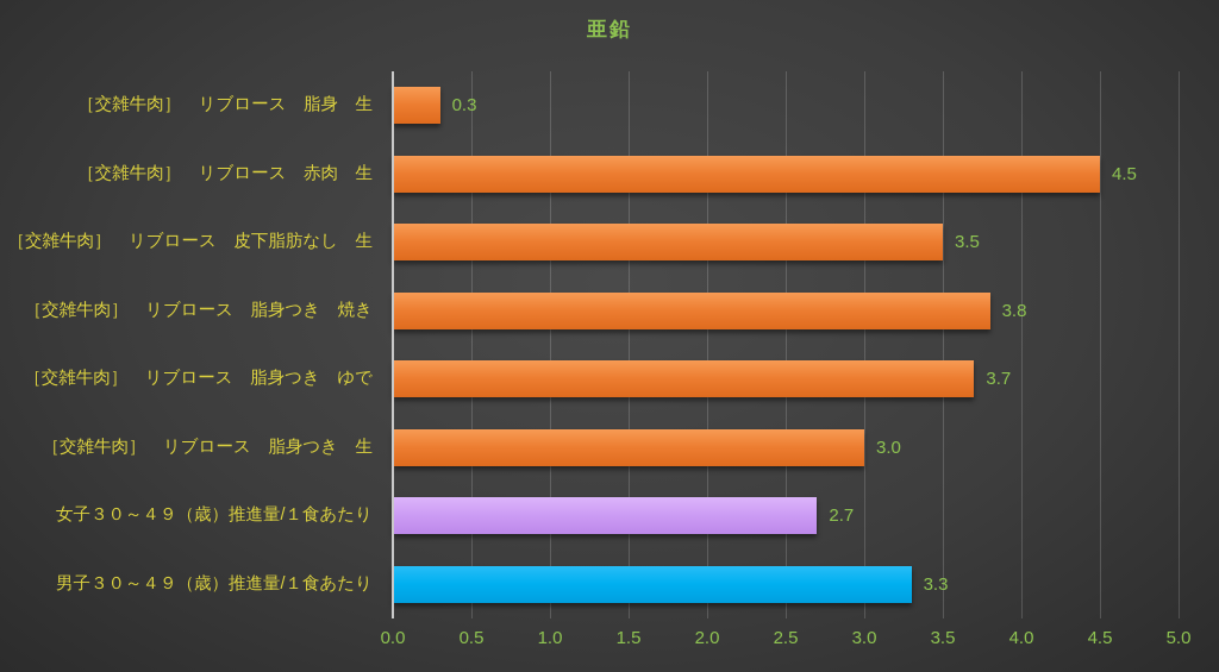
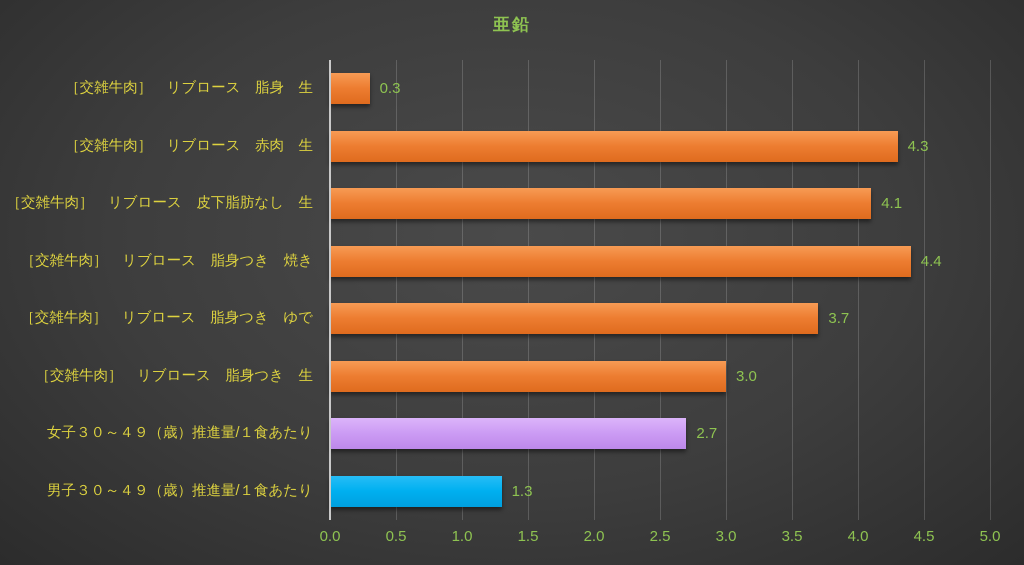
［交雑牛肉］ リブロース 赤肉 生: 4.5 -> 4.3
［交雑牛肉］ リブロース 皮下脂肪なし 生: 3.5 -> 4.1
［交雑牛肉］ リブロース 脂身つき 焼き: 3.8 -> 4.4
男子３０～４９（歳）推進量/１食あたり: 3.3 -> 1.3
